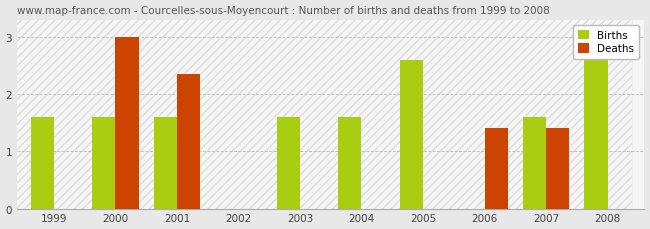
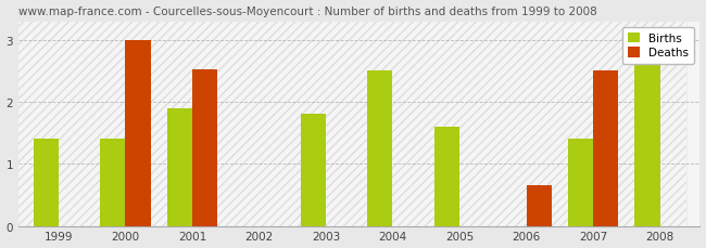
Births/1999: 1.6 -> 1.4
Births/2000: 1.6 -> 1.4
Births/2001: 1.6 -> 1.9
Deaths/2001: 2.35 -> 2.52
Births/2003: 1.6 -> 1.8
Births/2004: 1.6 -> 2.5
Births/2005: 2.6 -> 1.6
Deaths/2006: 1.40 -> 0.66
Births/2007: 1.6 -> 1.4
Deaths/2007: 1.40 -> 2.50
